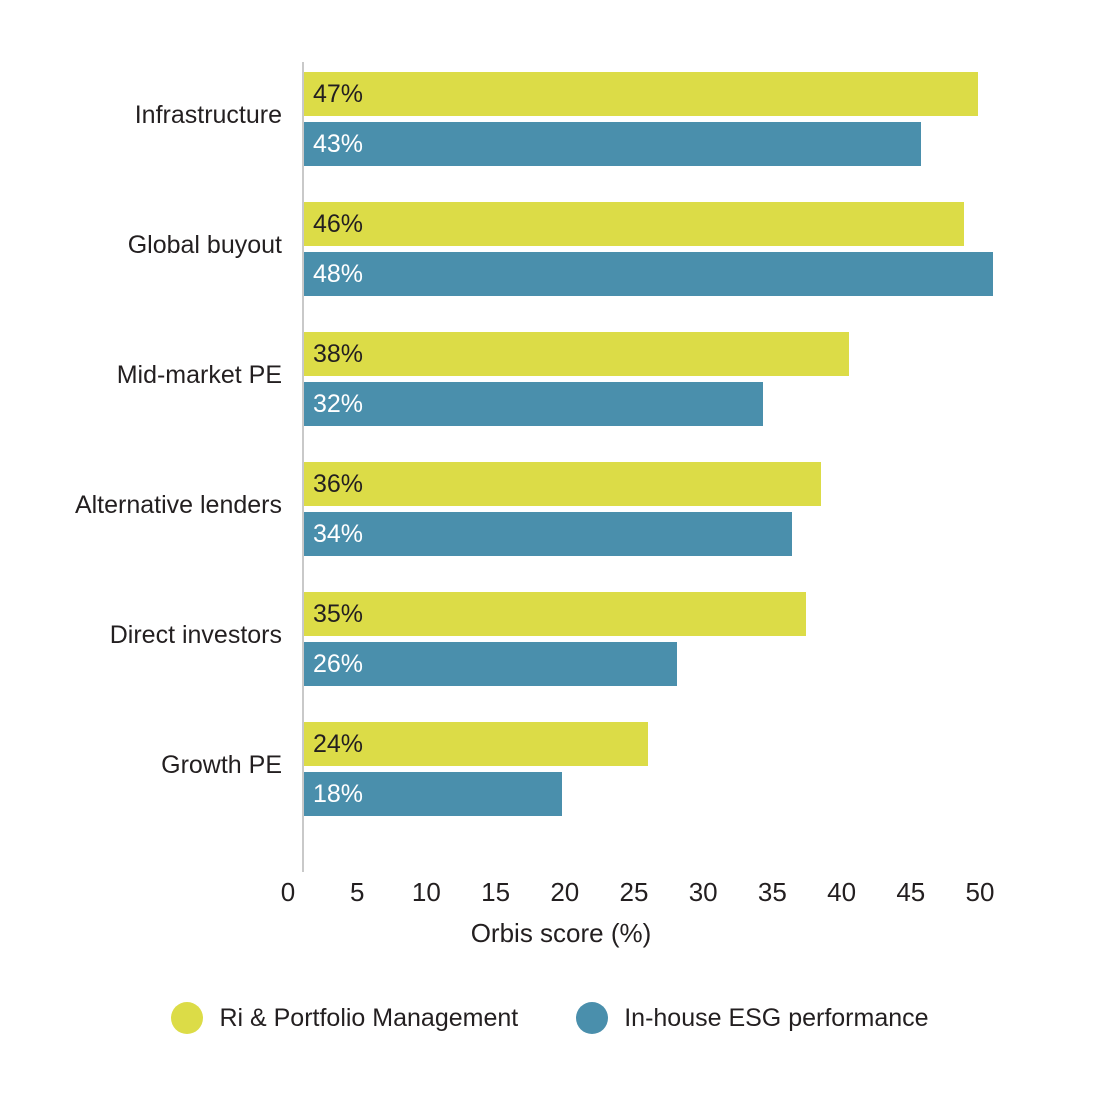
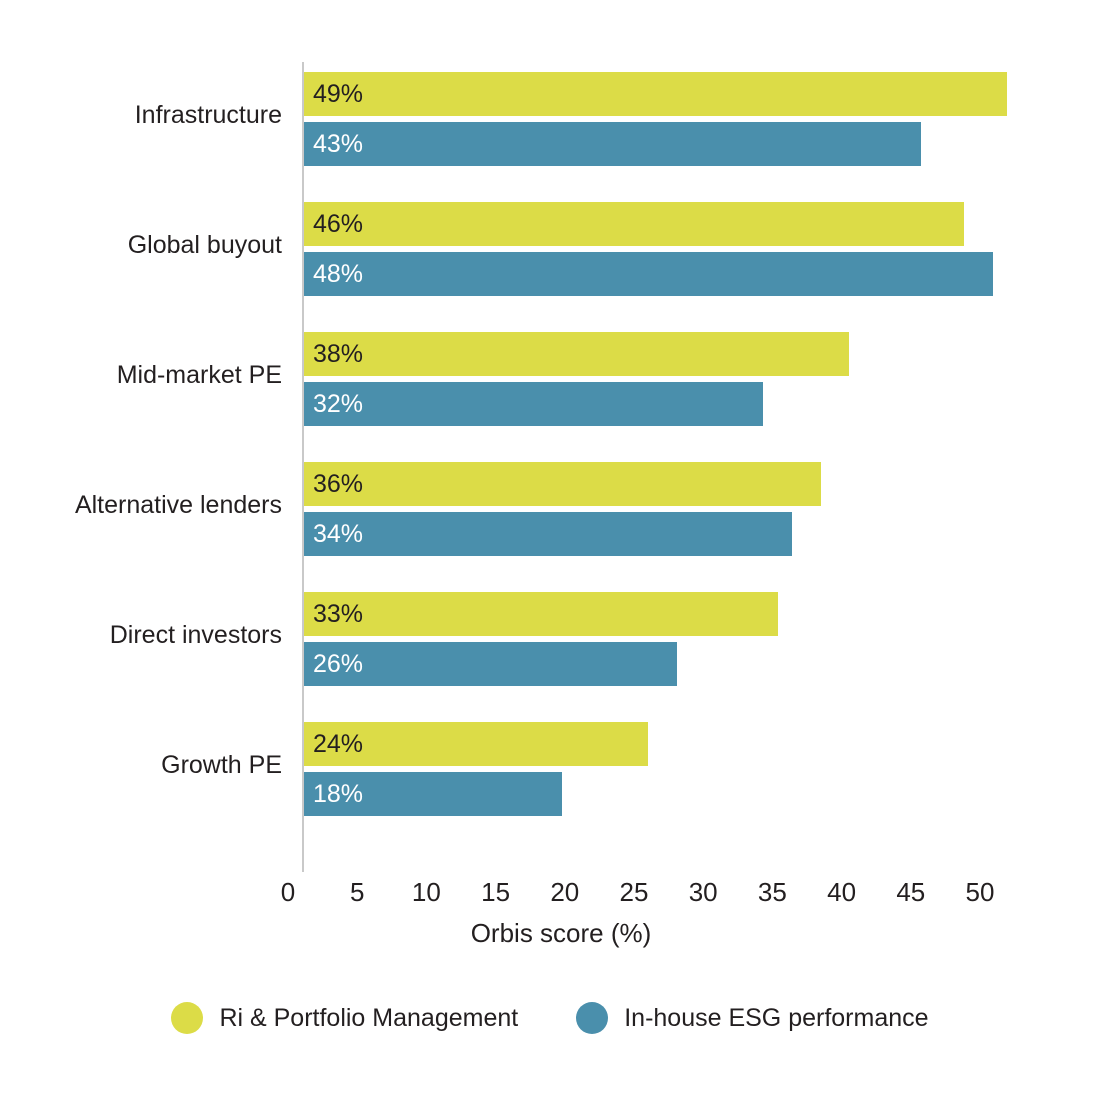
Ri & Portfolio Management/Infrastructure: 47% -> 49%
Ri & Portfolio Management/Direct investors: 35% -> 33%
